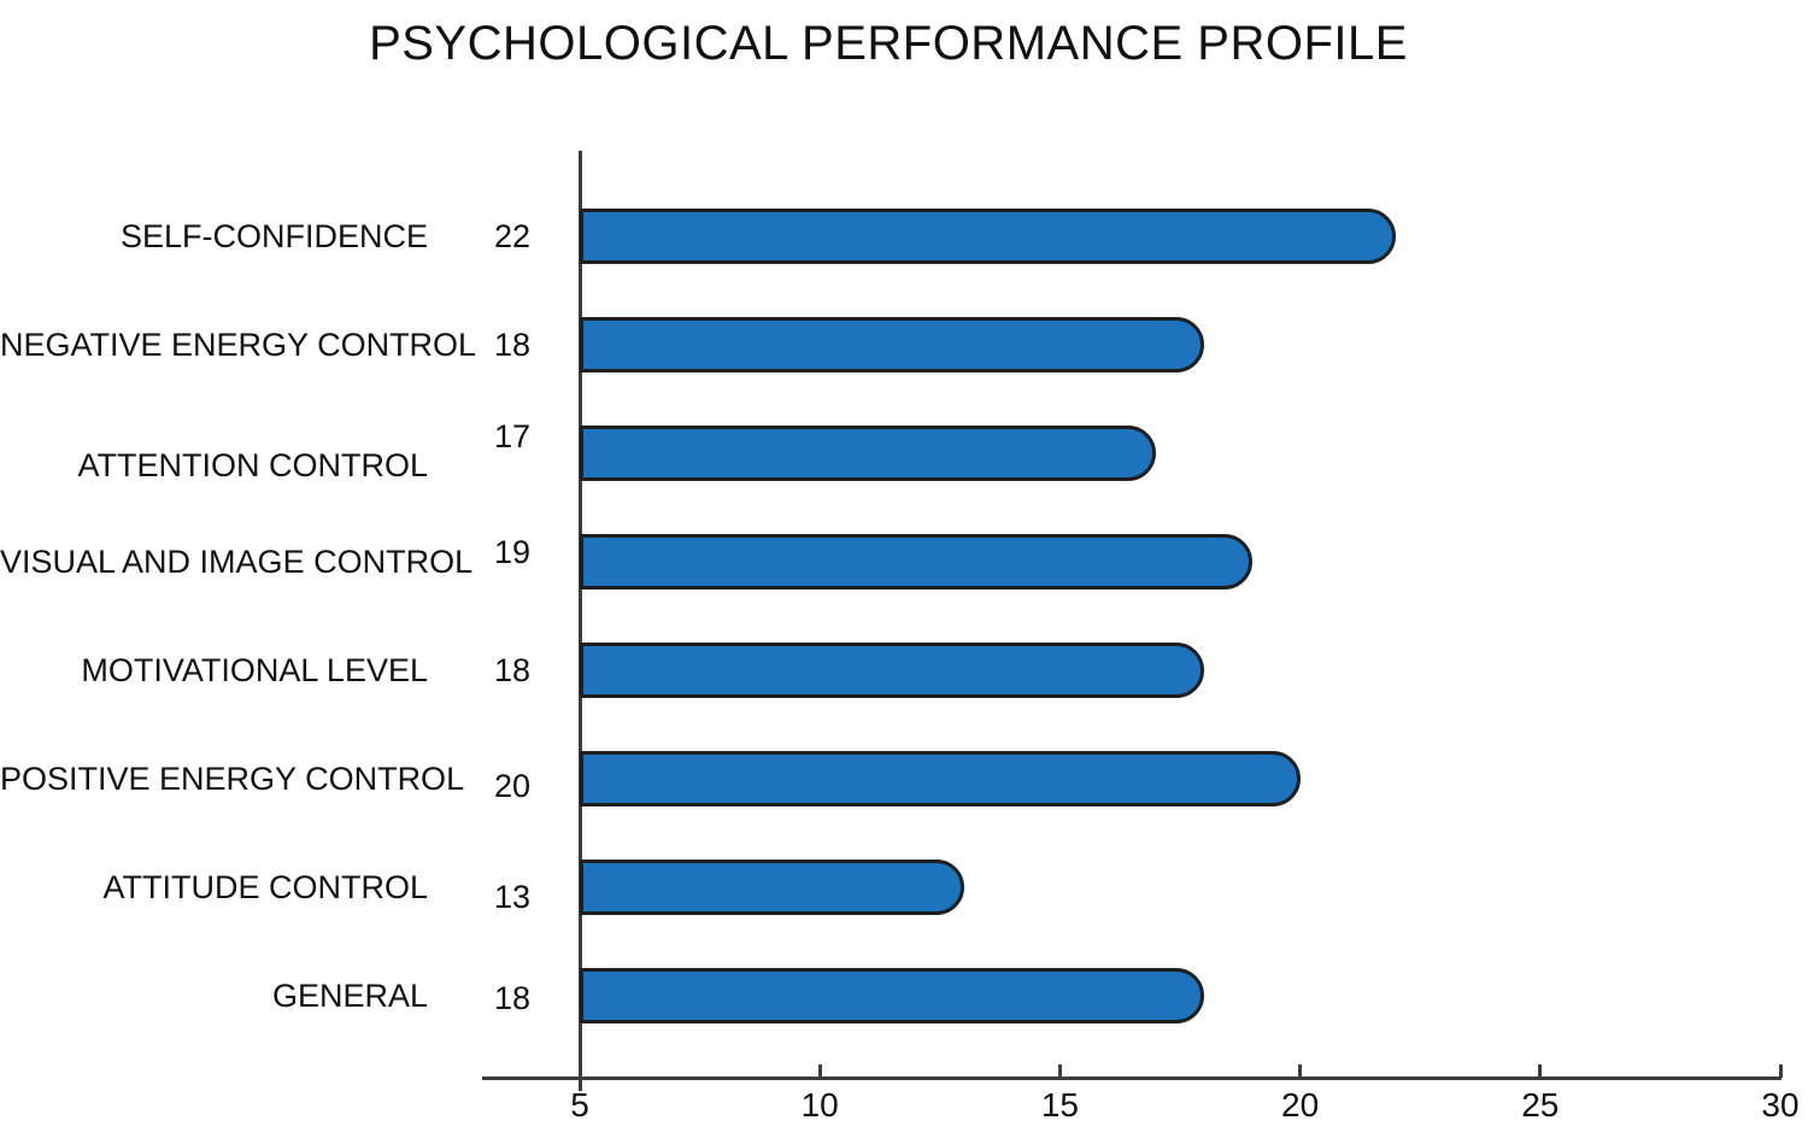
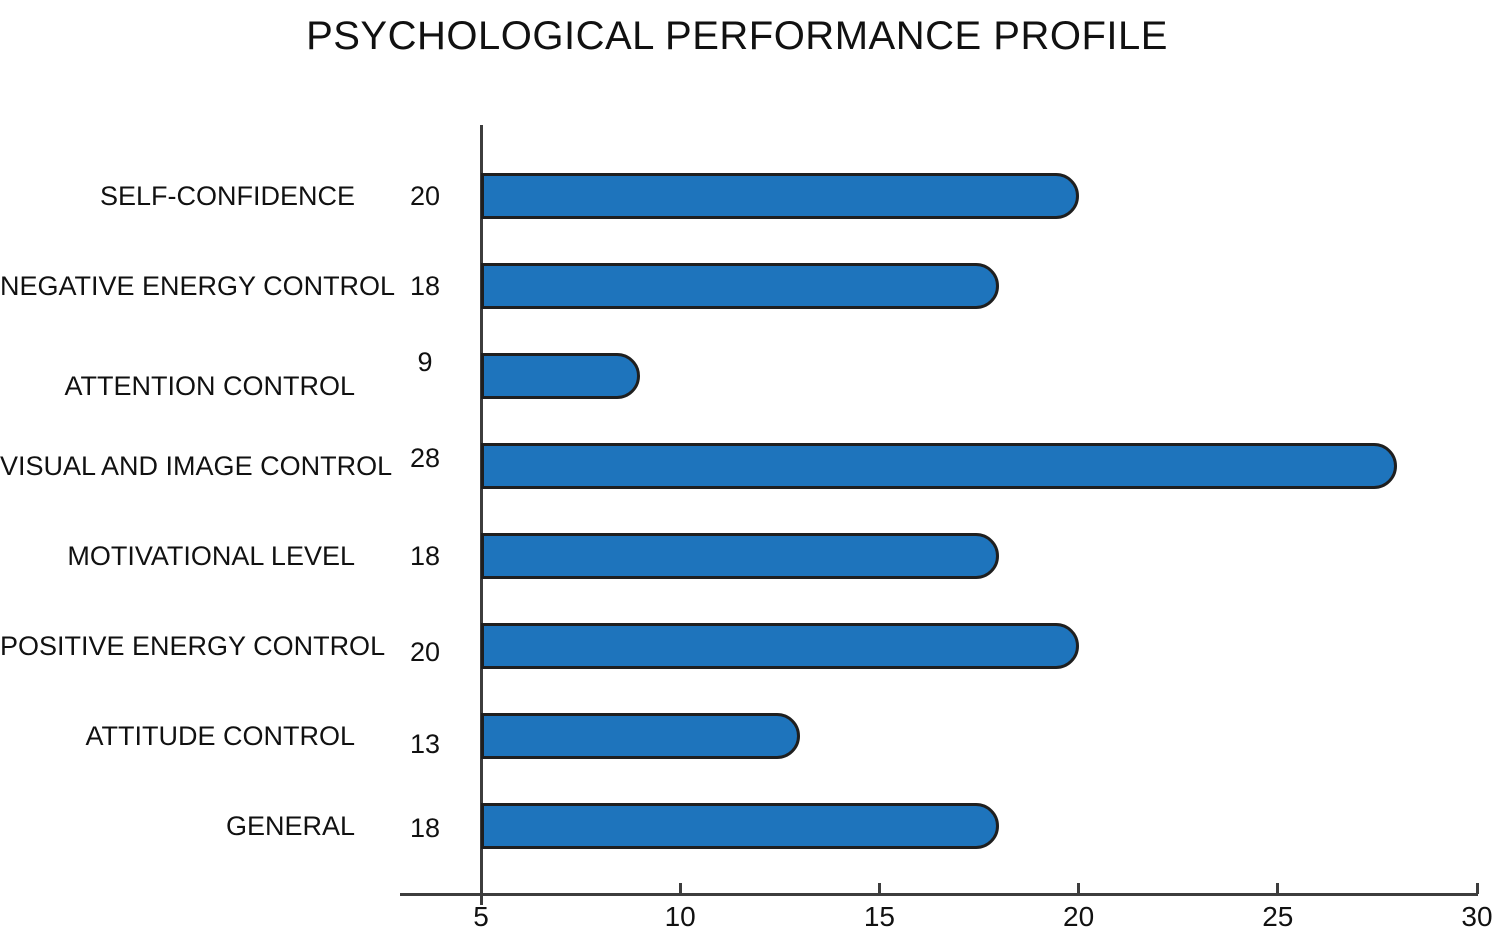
SELF-CONFIDENCE: 22 -> 20
ATTENTION CONTROL: 17 -> 9
VISUAL AND IMAGE CONTROL: 19 -> 28
